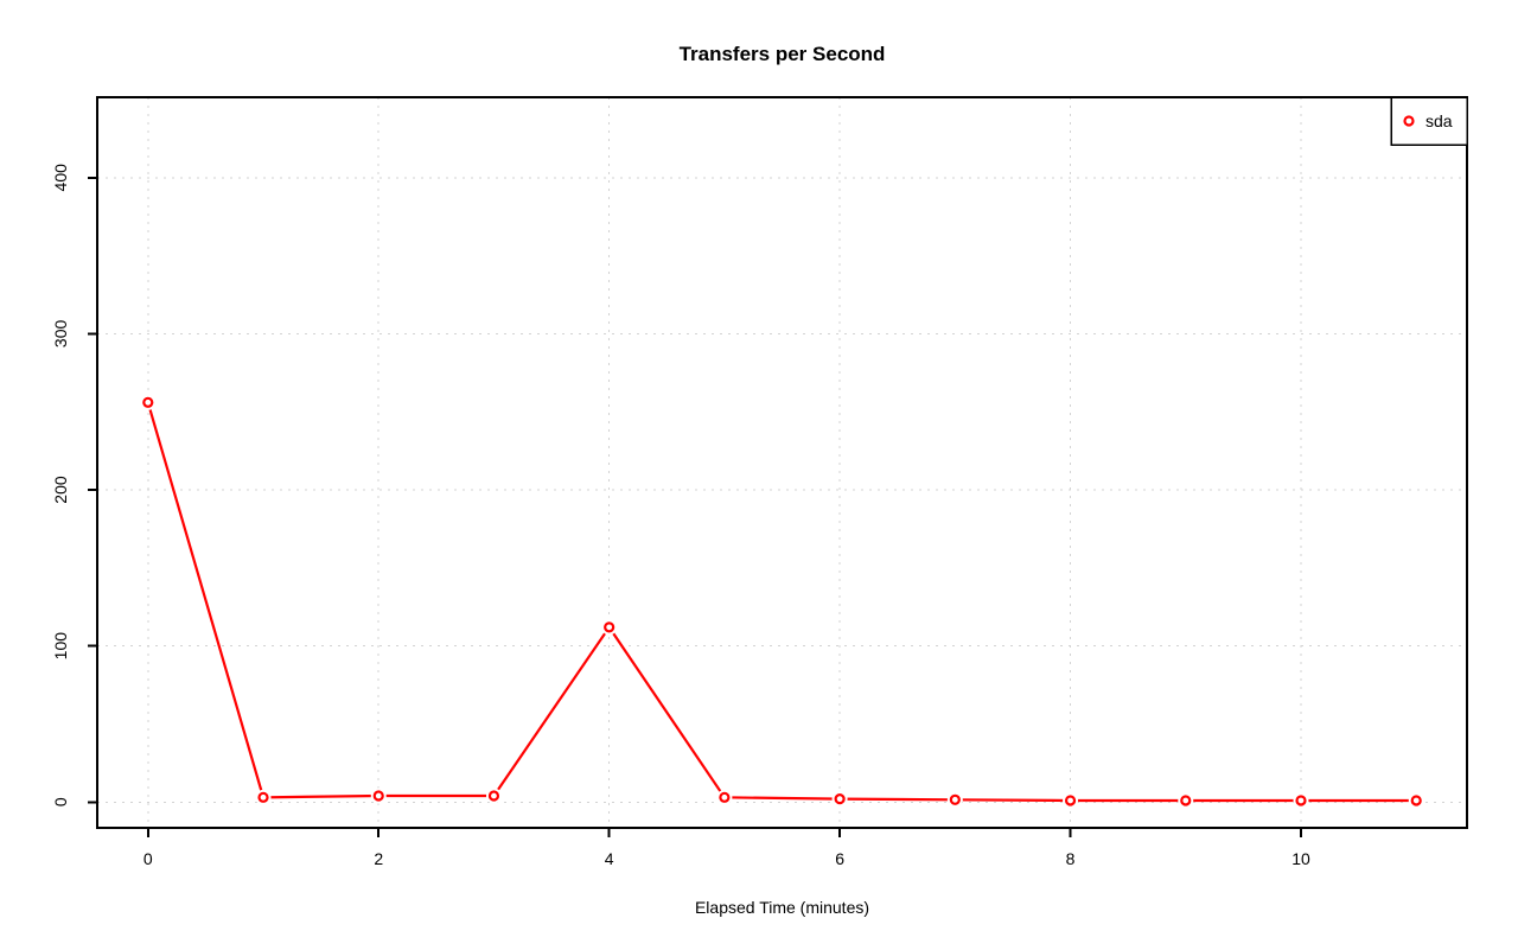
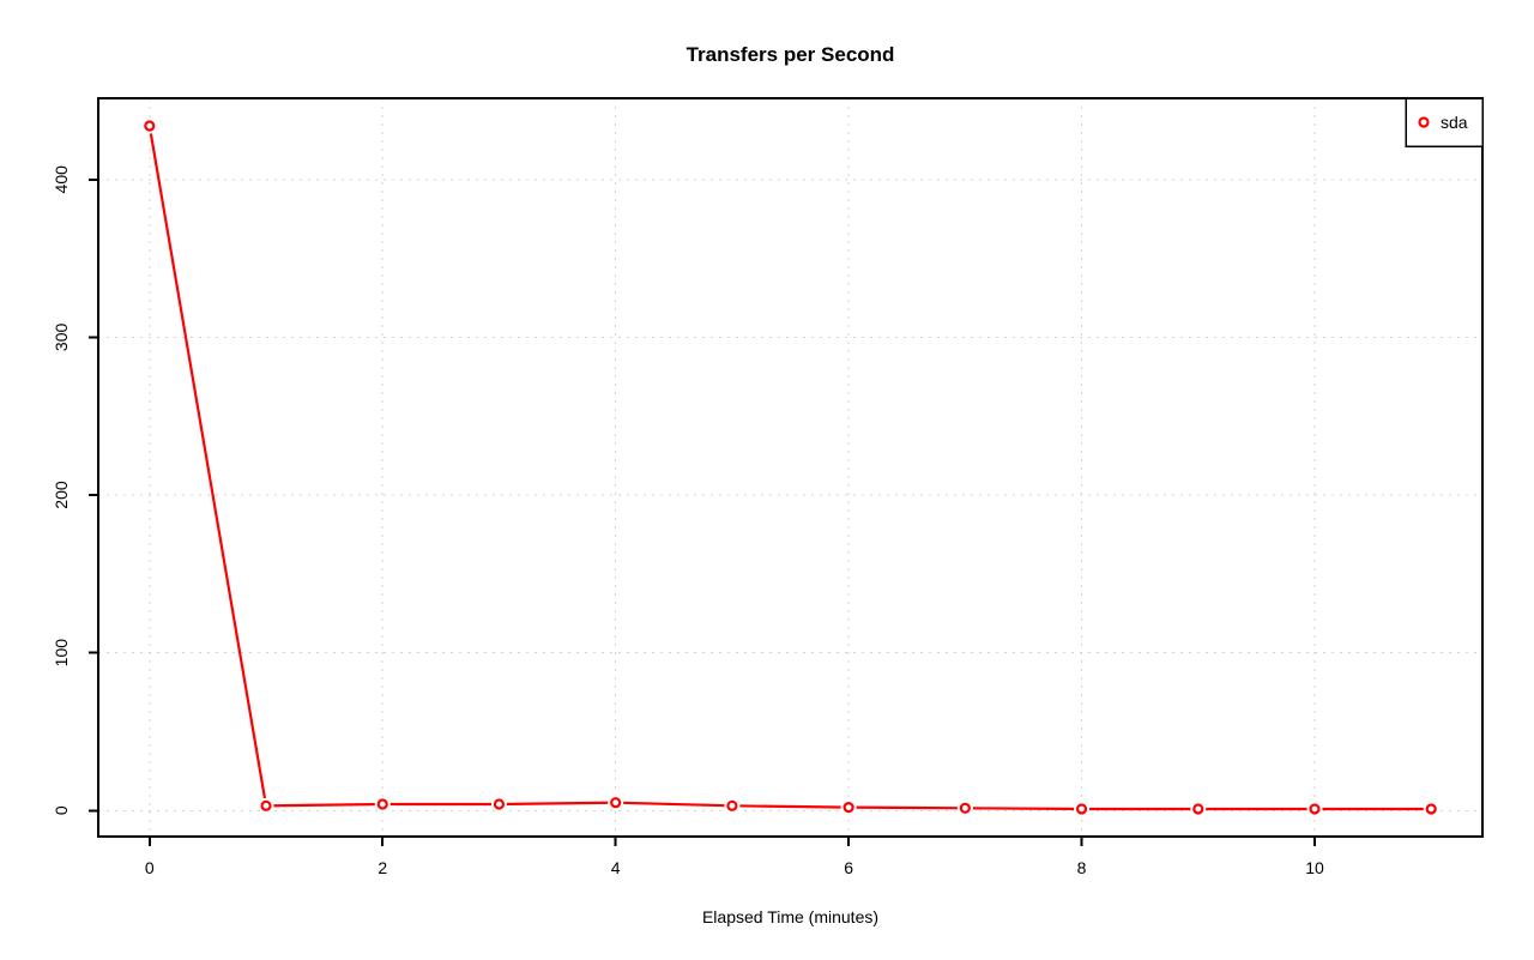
0: 256 -> 434
4: 112 -> 5
